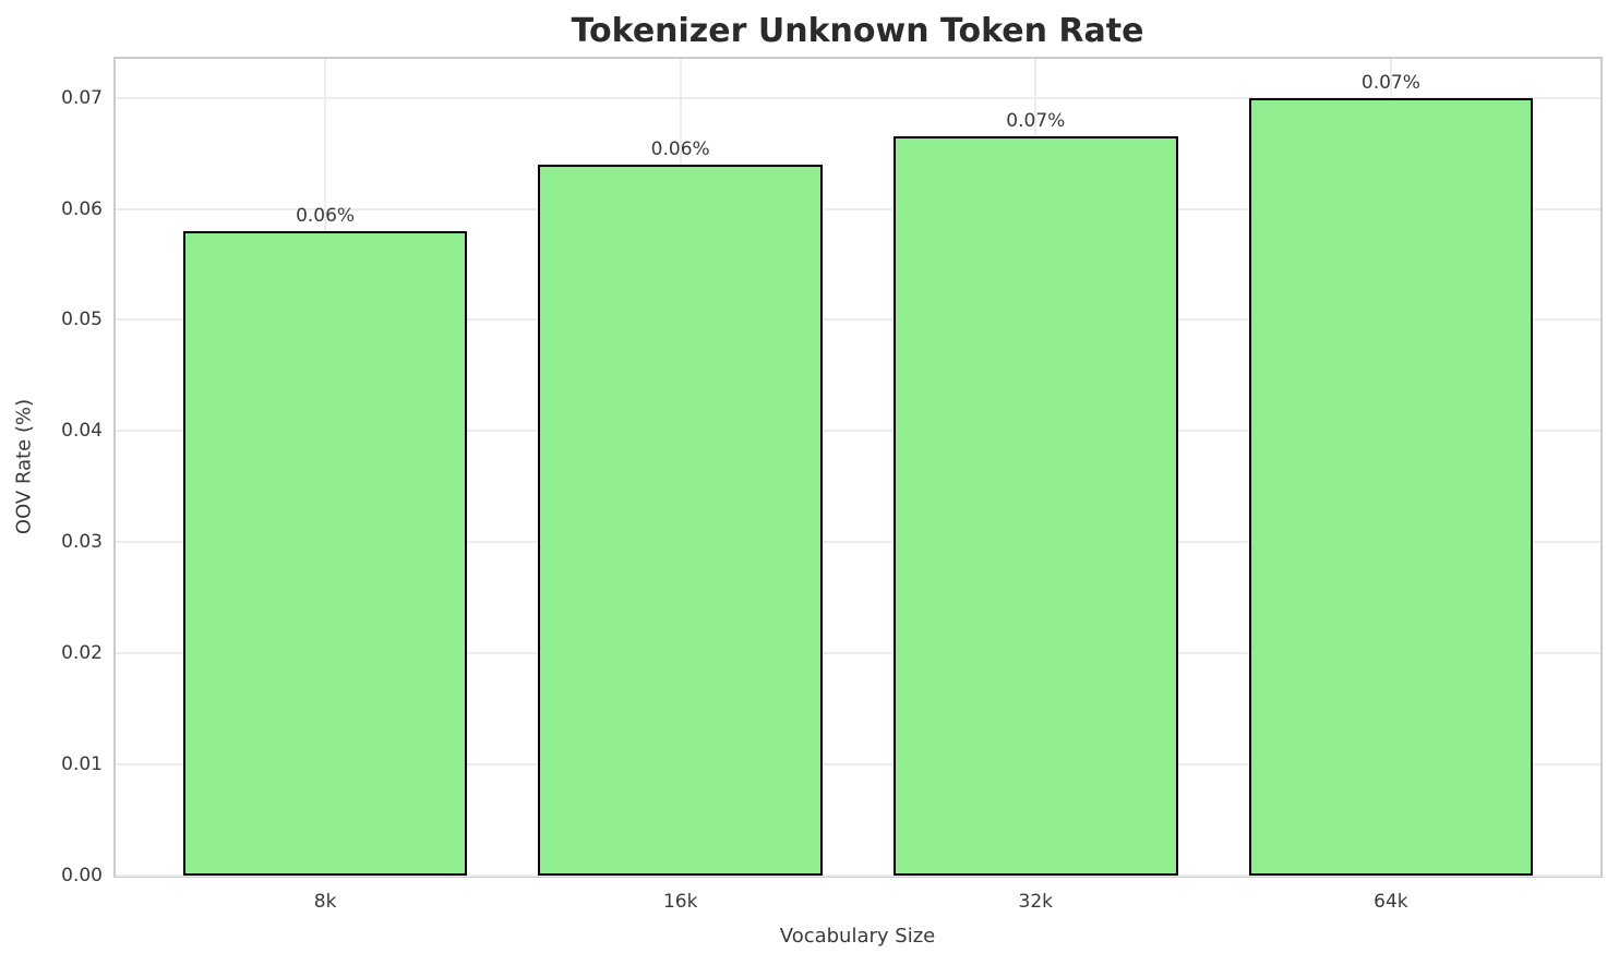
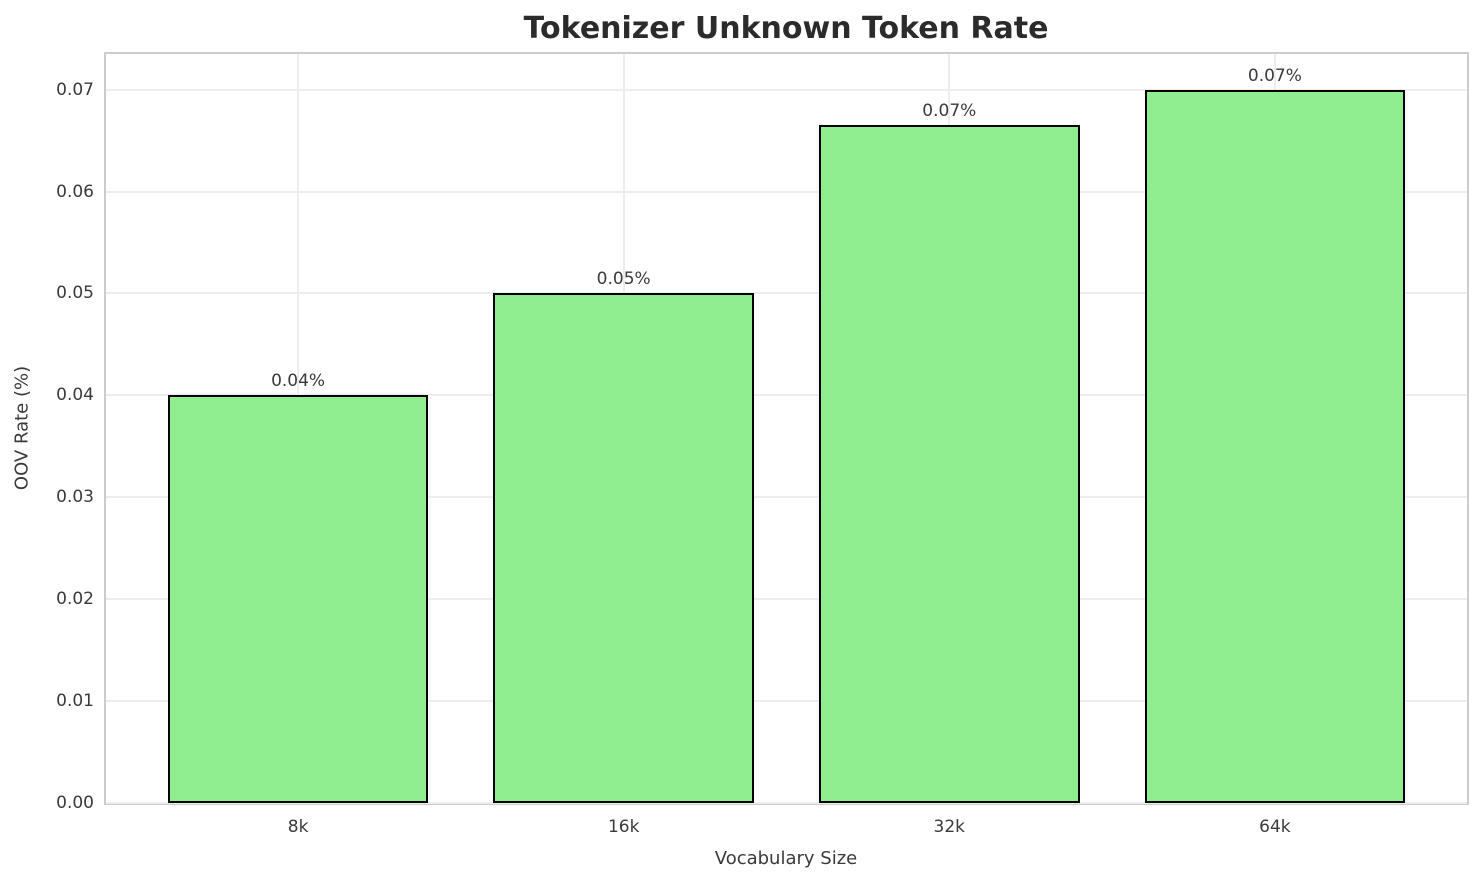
8k: 0.06% -> 0.04%
16k: 0.06% -> 0.05%
